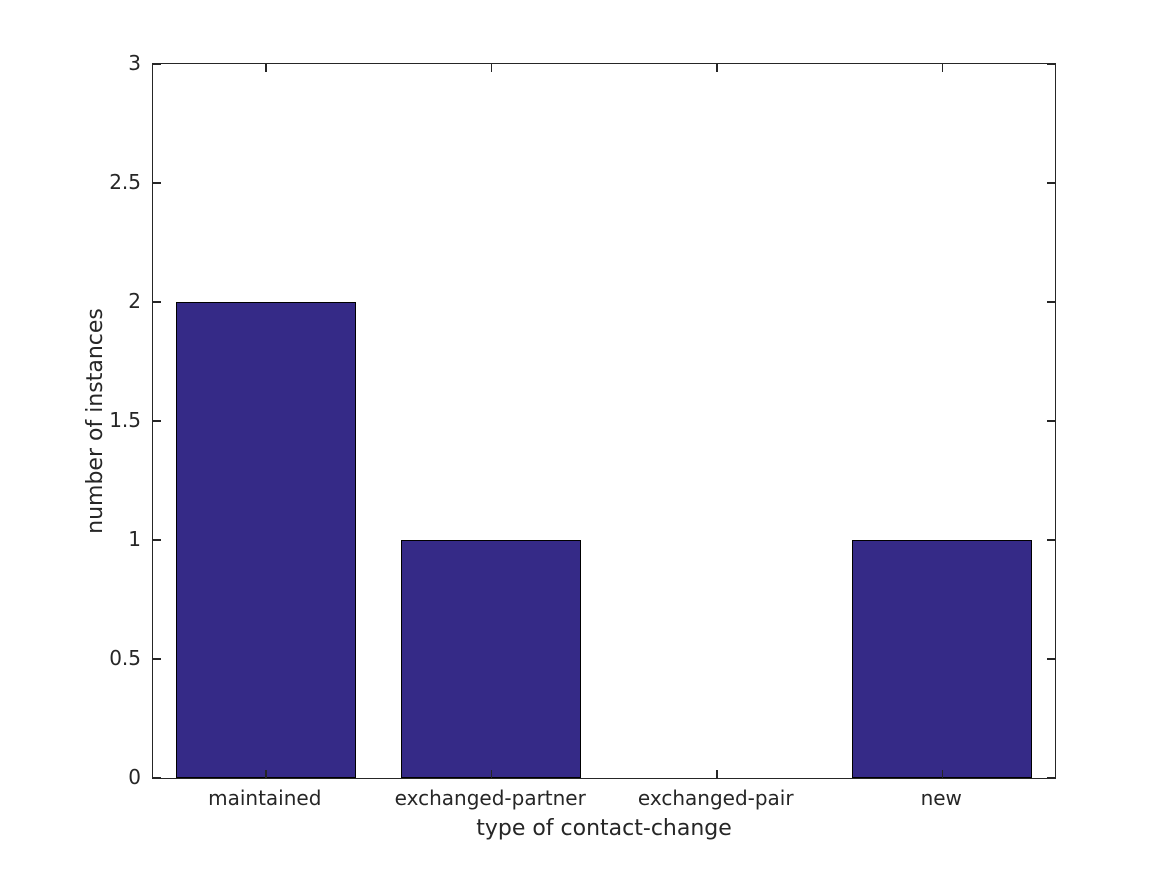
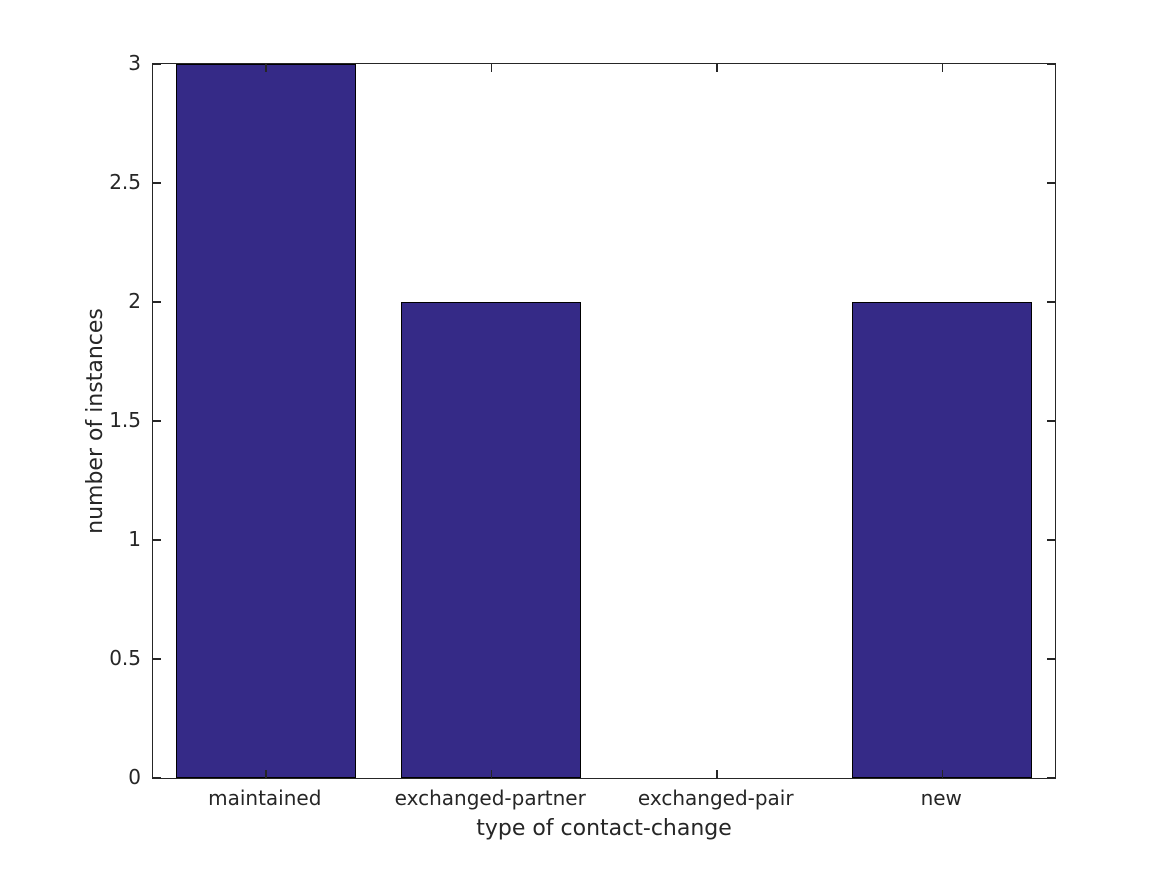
maintained: 2 -> 3
exchanged-partner: 1 -> 2
new: 1 -> 2
